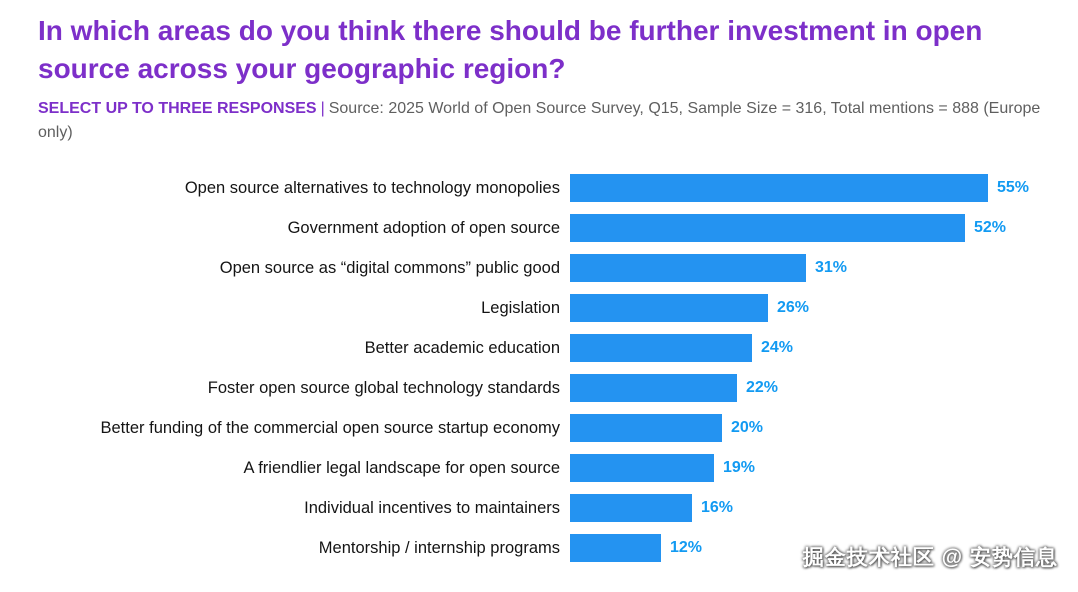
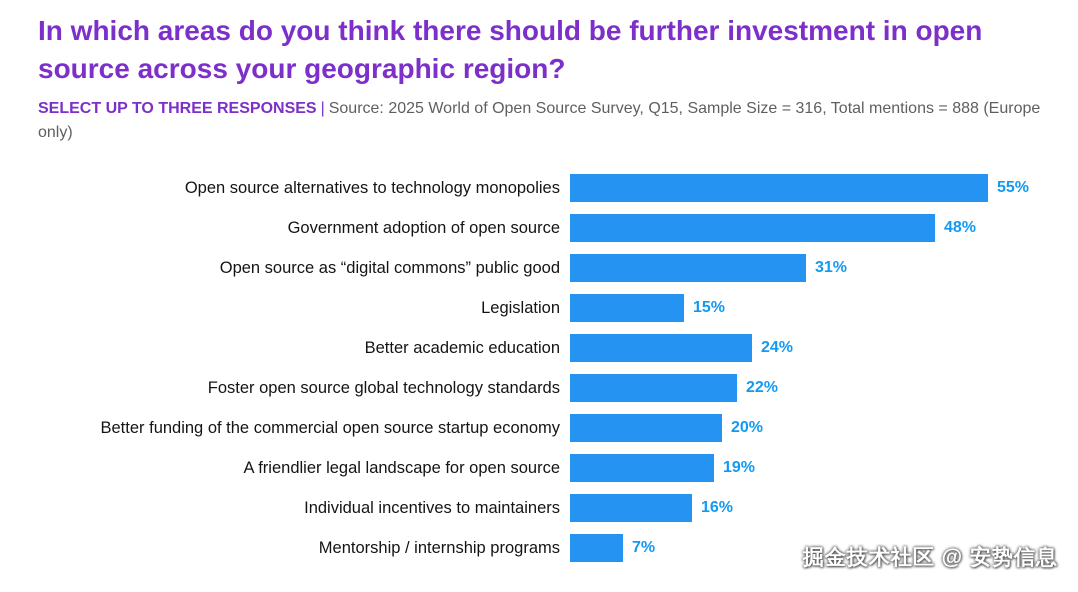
Government adoption of open source: 52% -> 48%
Legislation: 26% -> 15%
Mentorship / internship programs: 12% -> 7%
